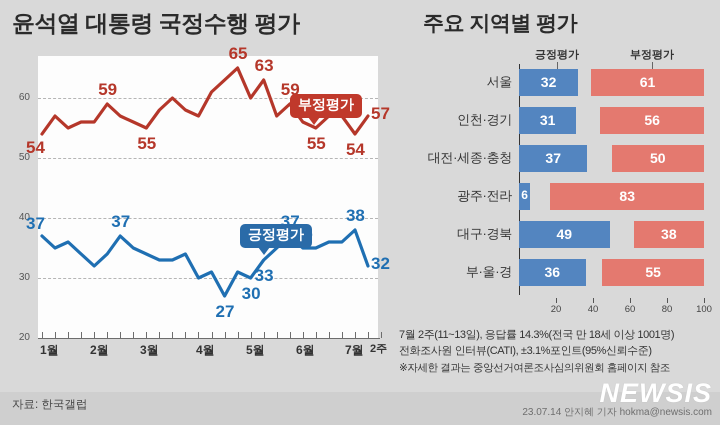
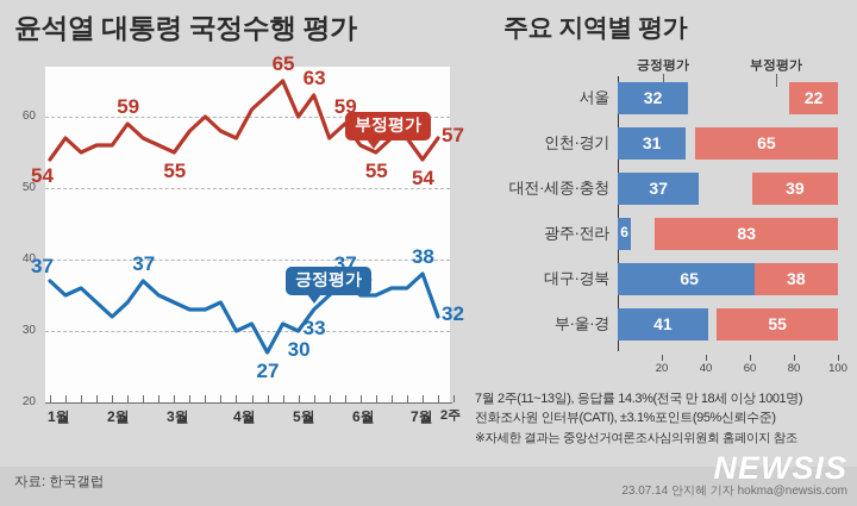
주요 지역별 평가/부정평가/서울: 61 -> 22
주요 지역별 평가/부정평가/인천·경기: 56 -> 65
주요 지역별 평가/부정평가/대전·세종·충청: 50 -> 39
주요 지역별 평가/긍정평가/대구·경북: 49 -> 65
주요 지역별 평가/긍정평가/부·울·경: 36 -> 41
